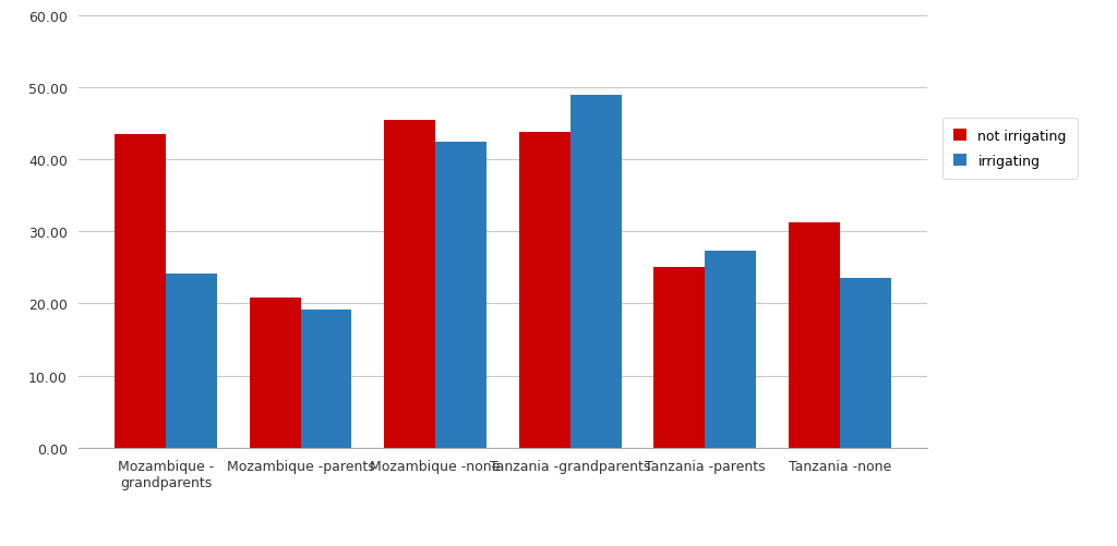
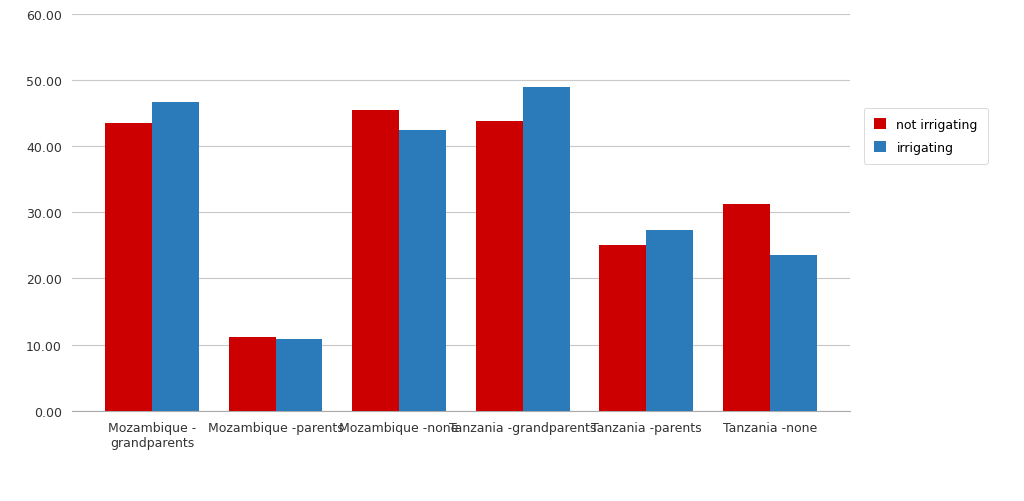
irrigating/Mozambique - grandparents: 24.2 -> 46.7
not irrigating/Mozambique -parents: 20.8 -> 11.1
irrigating/Mozambique -parents: 19.2 -> 10.9
